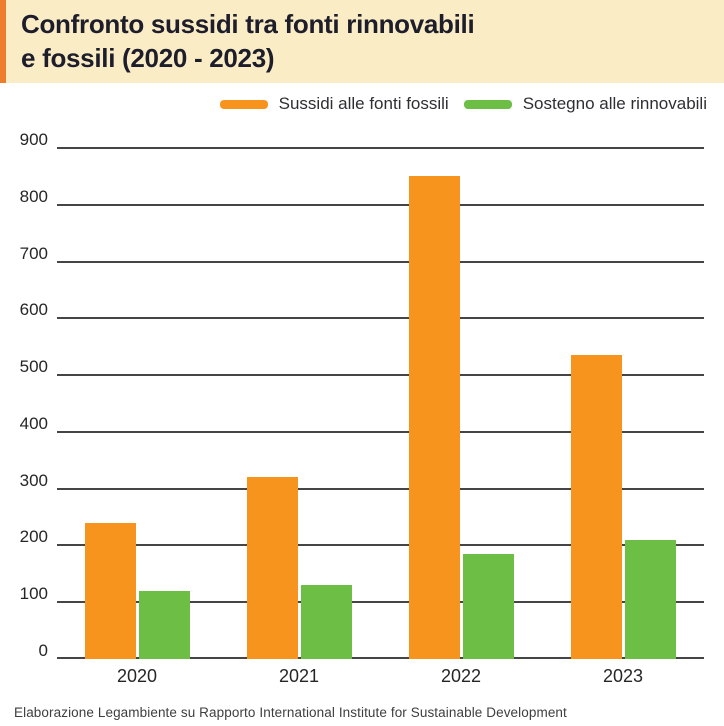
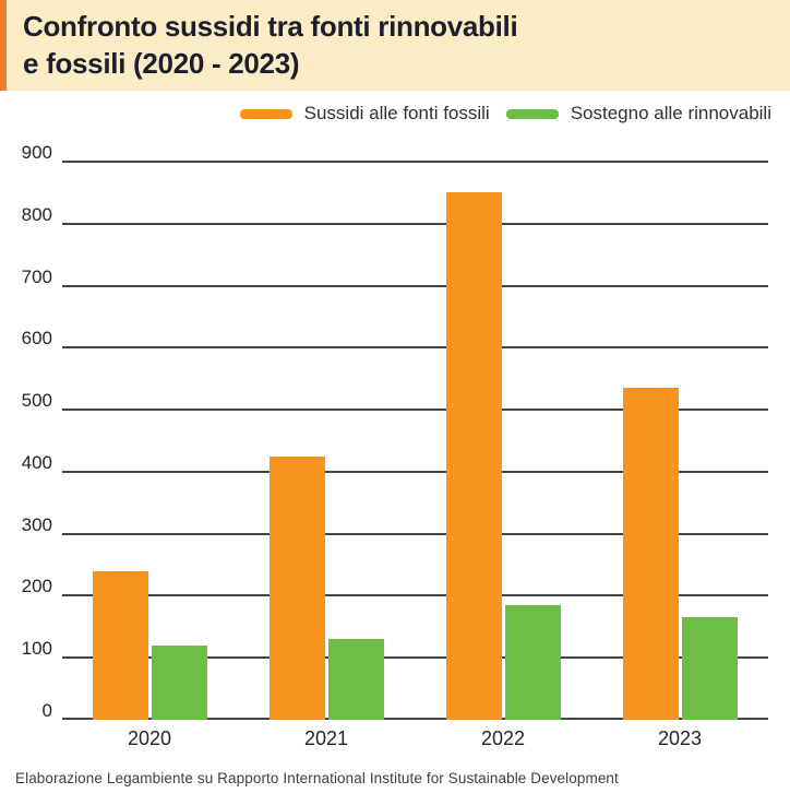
Sussidi alle fonti fossili/2021: 320 -> 420
Sostegno alle rinnovabili/2023: 210 -> 160
